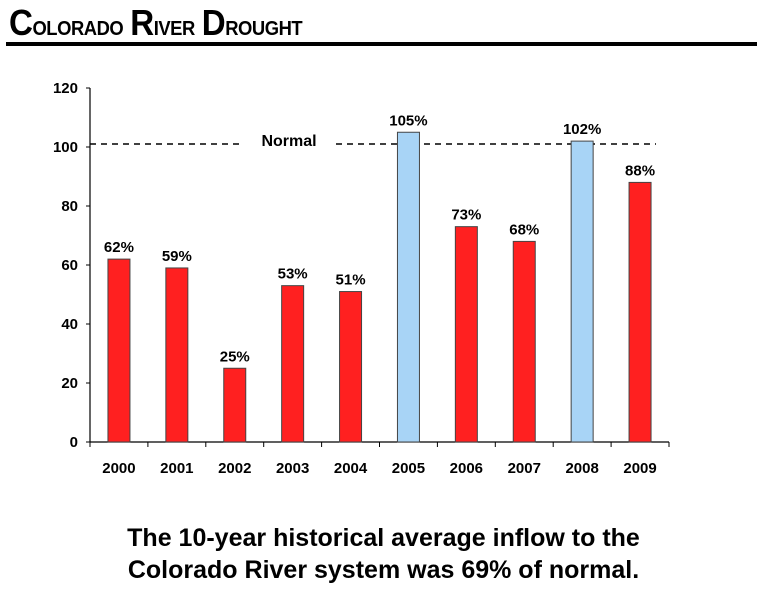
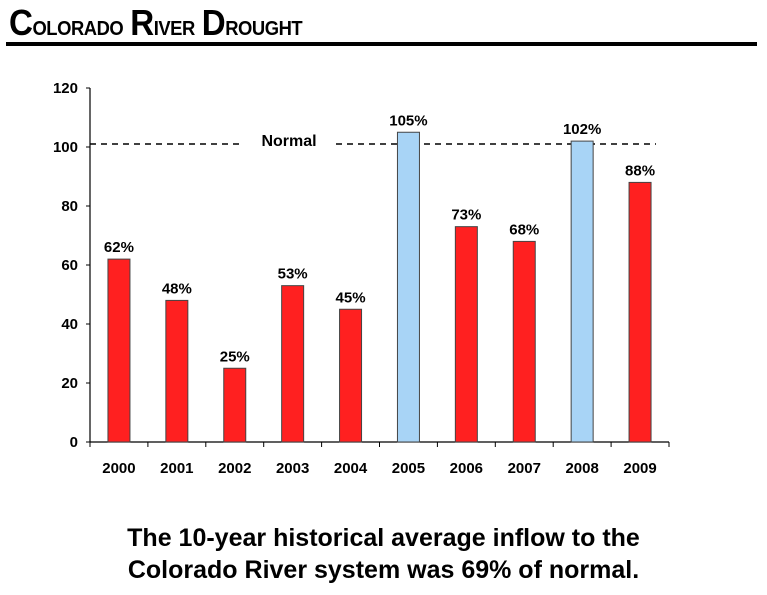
2001: 59% -> 48%
2004: 51% -> 45%
